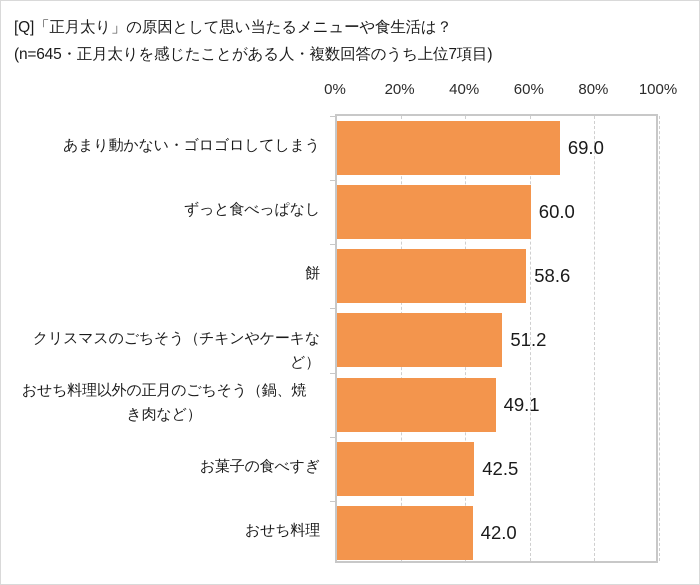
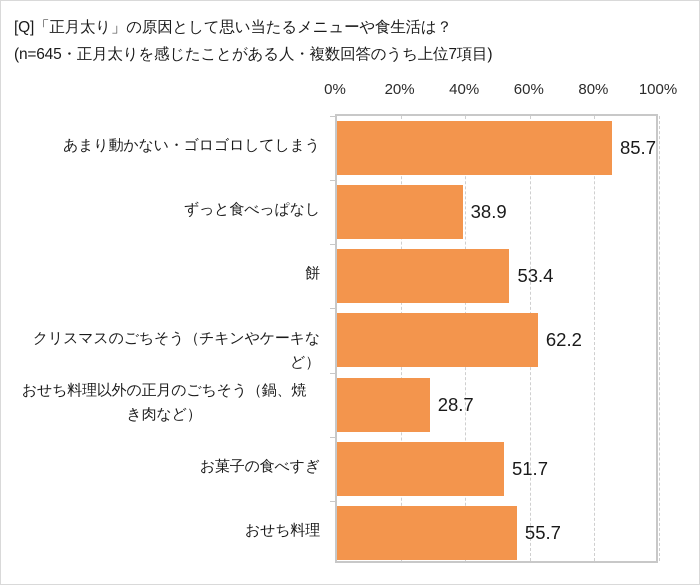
あまり動かない・ゴロゴロしてしまう: 69.0 -> 85.7
ずっと食べっぱなし: 60.0 -> 38.9
餅: 58.6 -> 53.4
クリスマスのごちそう（チキンやケーキなど）: 51.2 -> 62.2
おせち料理以外の正月のごちそう（鍋、焼き肉など）: 49.1 -> 28.7
お菓子の食べすぎ: 42.5 -> 51.7
おせち料理: 42.0 -> 55.7
